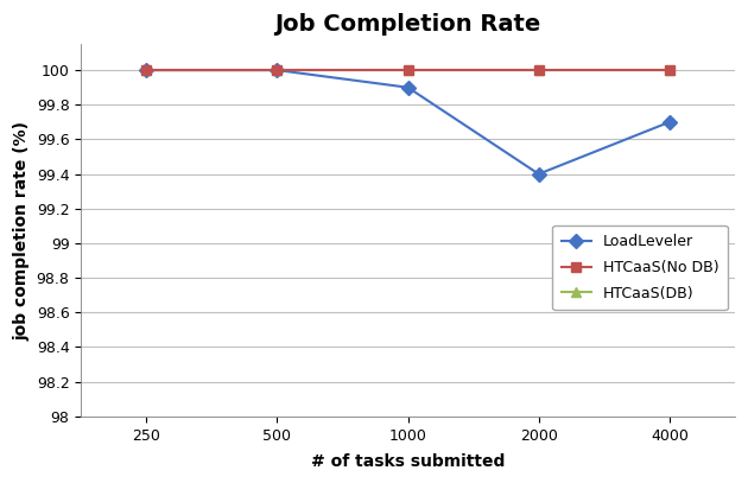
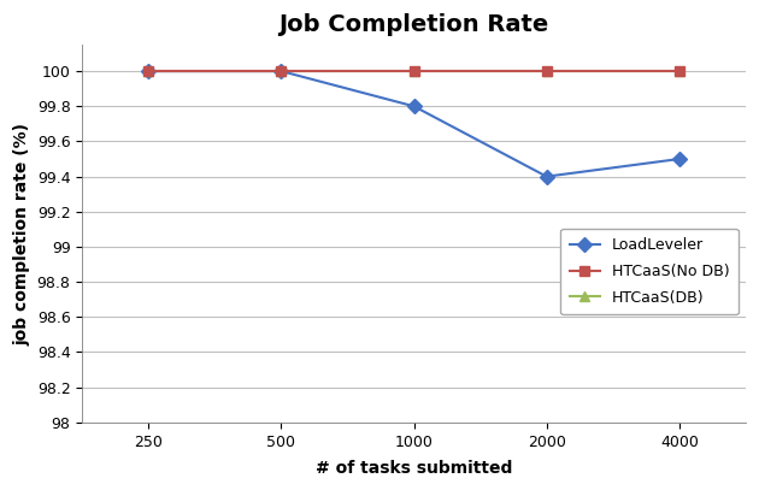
LoadLeveler/1000: 99.9 -> 99.8
LoadLeveler/4000: 99.7 -> 99.5
